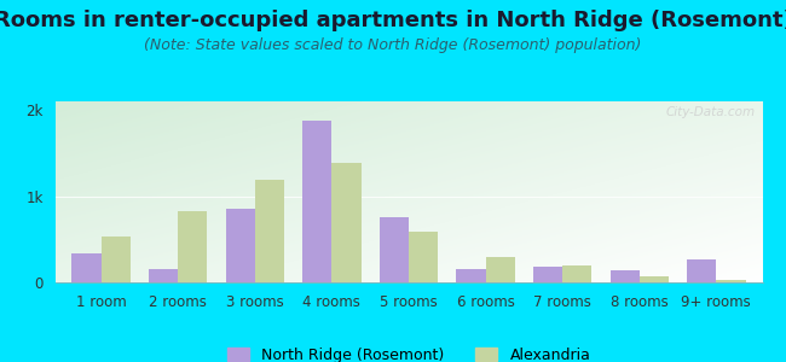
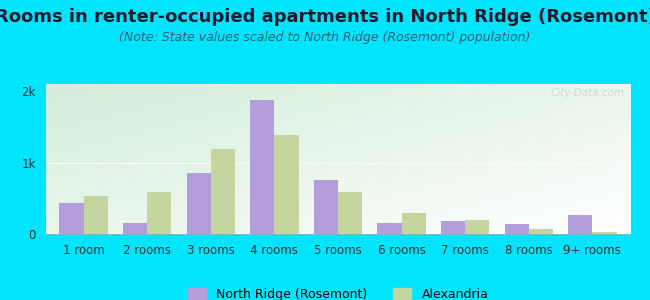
North Ridge (Rosemont)/1 room: 0.34k -> 0.43k
Alexandria/2 rooms: 0.82k -> 0.59k
